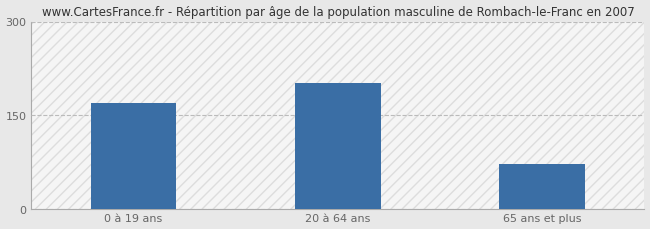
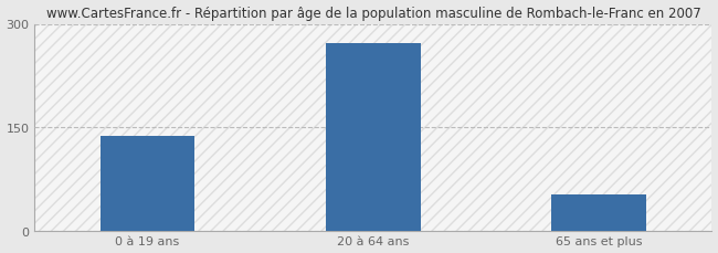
0 à 19 ans: 170 -> 137
20 à 64 ans: 202 -> 272
65 ans et plus: 72 -> 52
